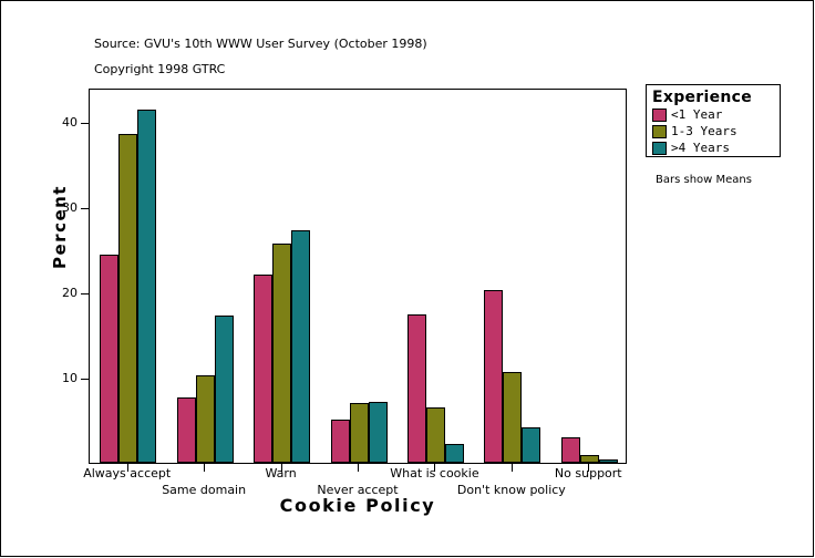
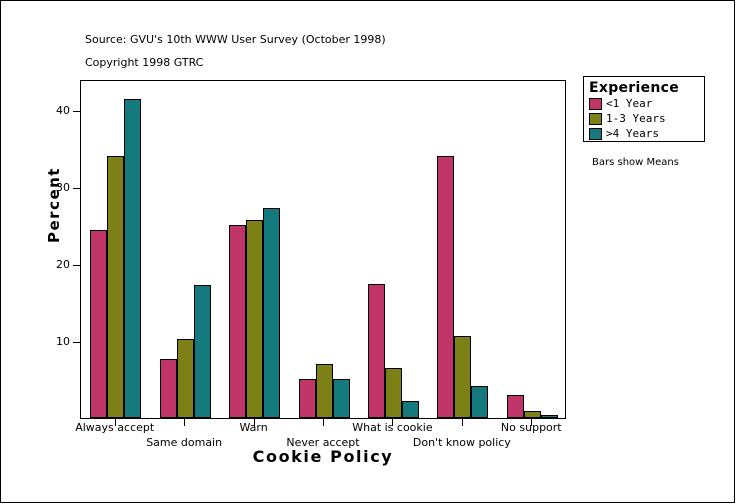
1-3 Years/Always accept: 38 -> 34
<1 Year/Warn: 22 -> 25
>4 Years/Never accept: 7 -> 5
<1 Year/Don't know policy: 20 -> 34
